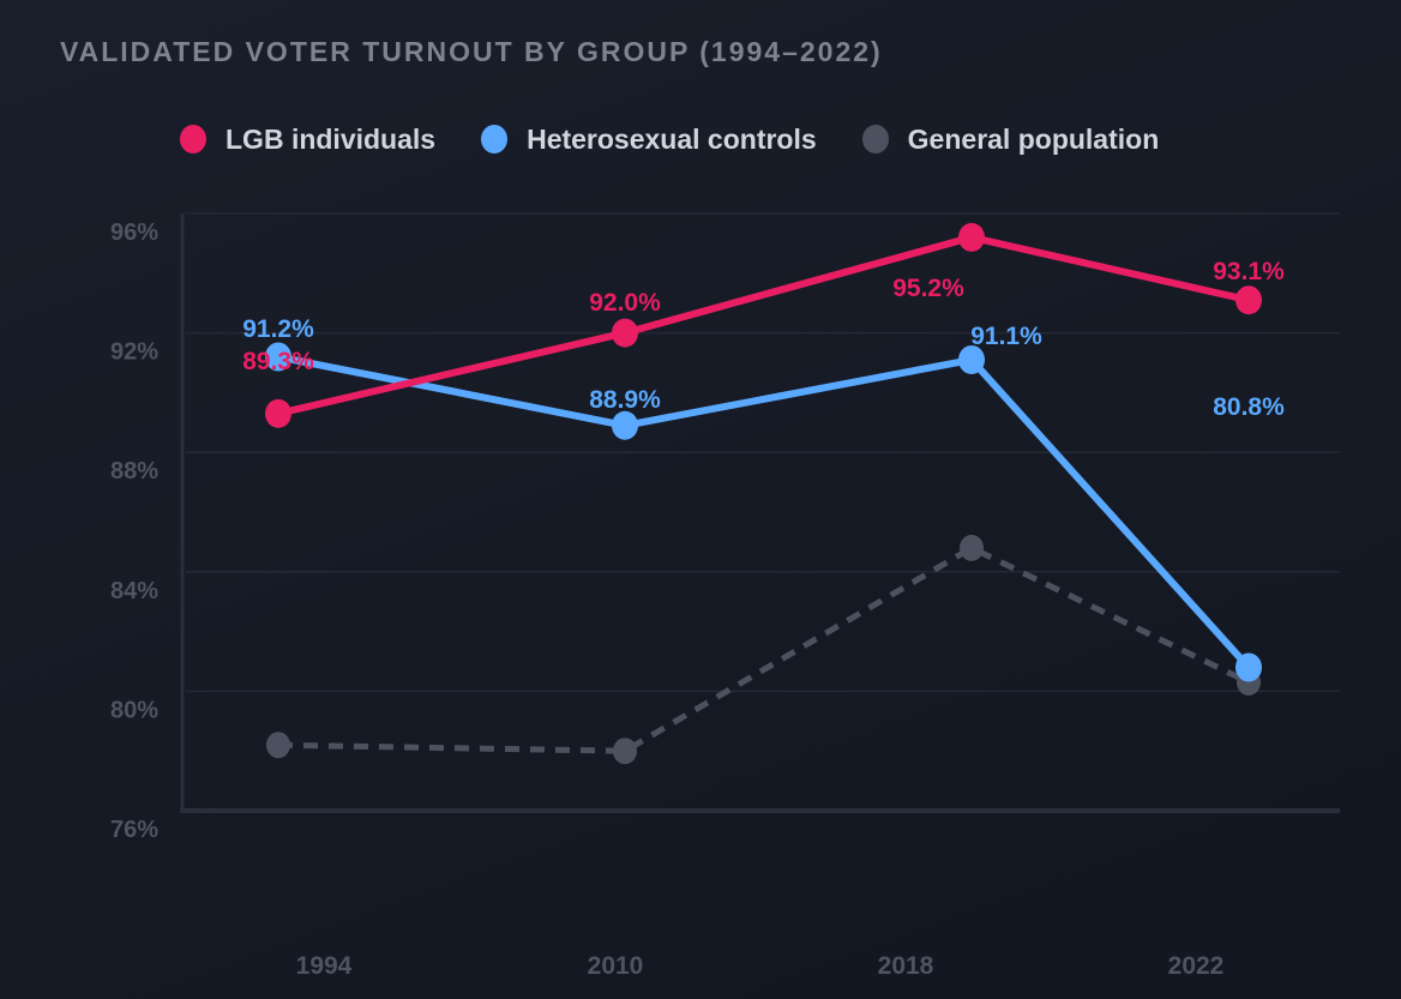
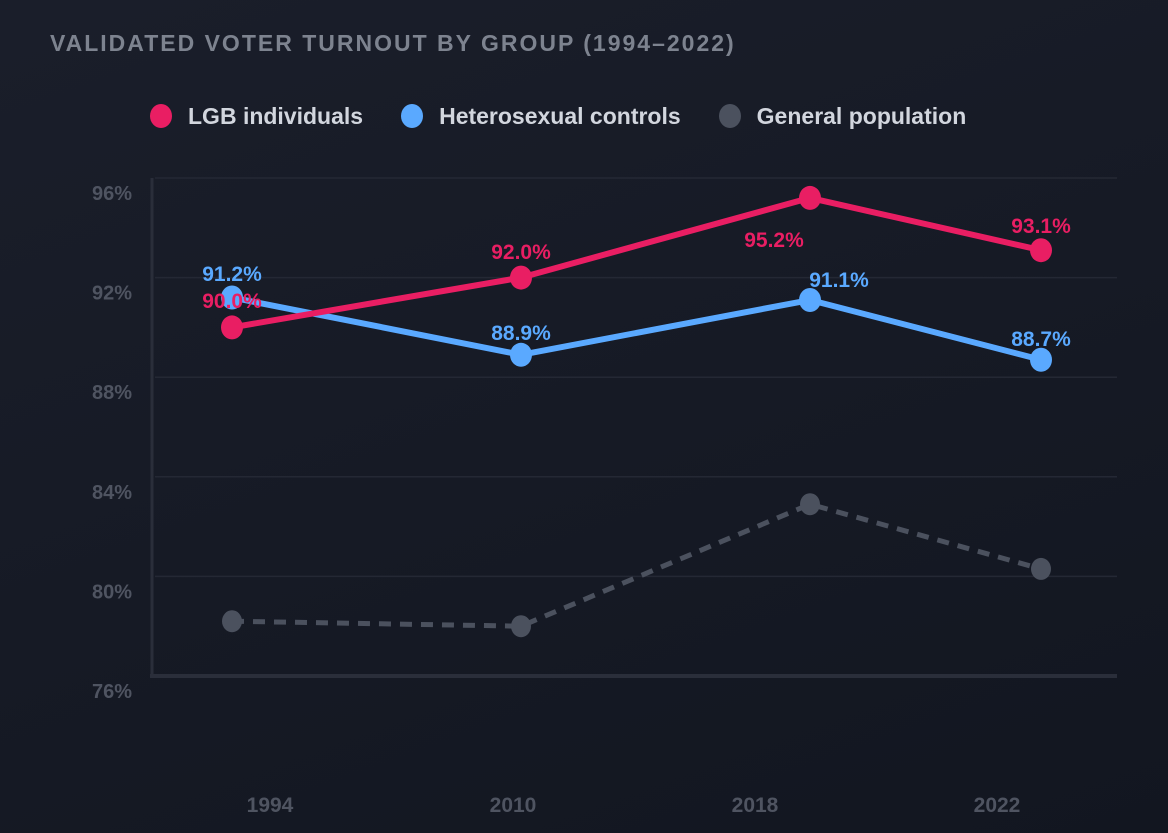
LGB individuals/1994: 89.3% -> 90.0%
General population/2018: 84.8% -> 82.9%
Heterosexual controls/2022: 80.8% -> 88.7%
